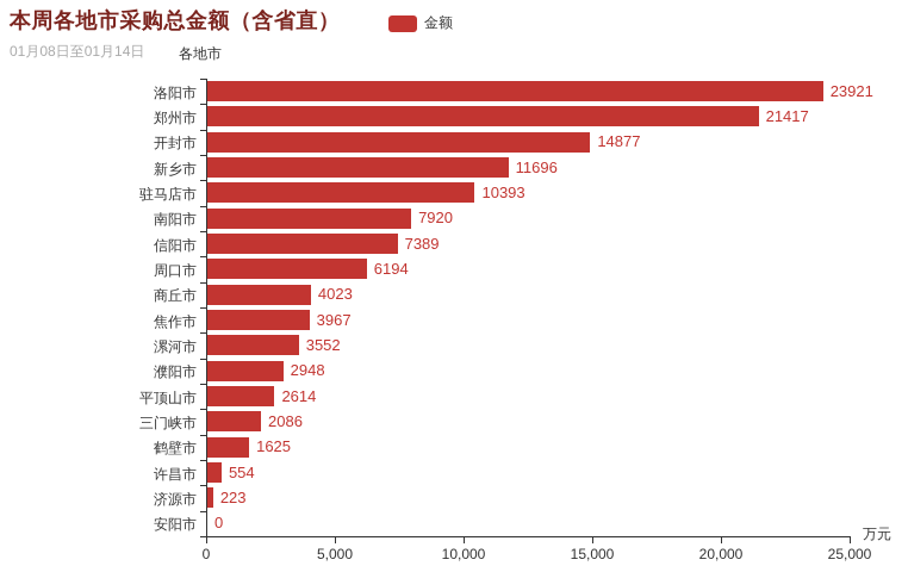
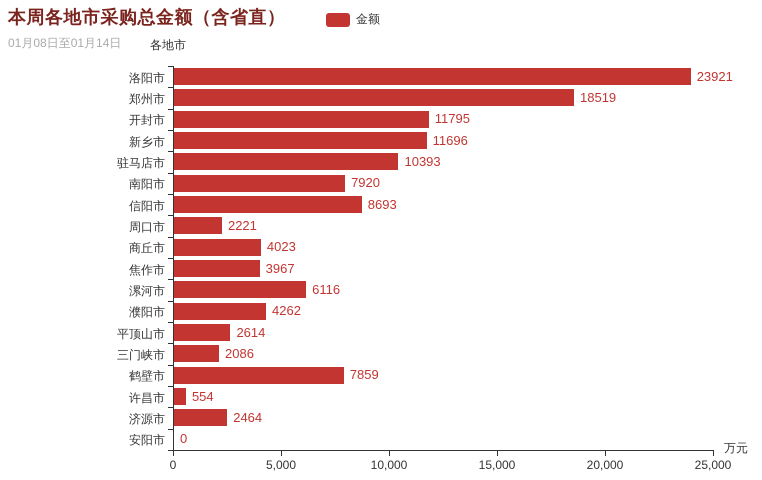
郑州市: 21417 -> 18519
开封市: 14877 -> 11795
信阳市: 7389 -> 8693
周口市: 6194 -> 2221
漯河市: 3552 -> 6116
濮阳市: 2948 -> 4262
鹤壁市: 1625 -> 7859
济源市: 223 -> 2464
